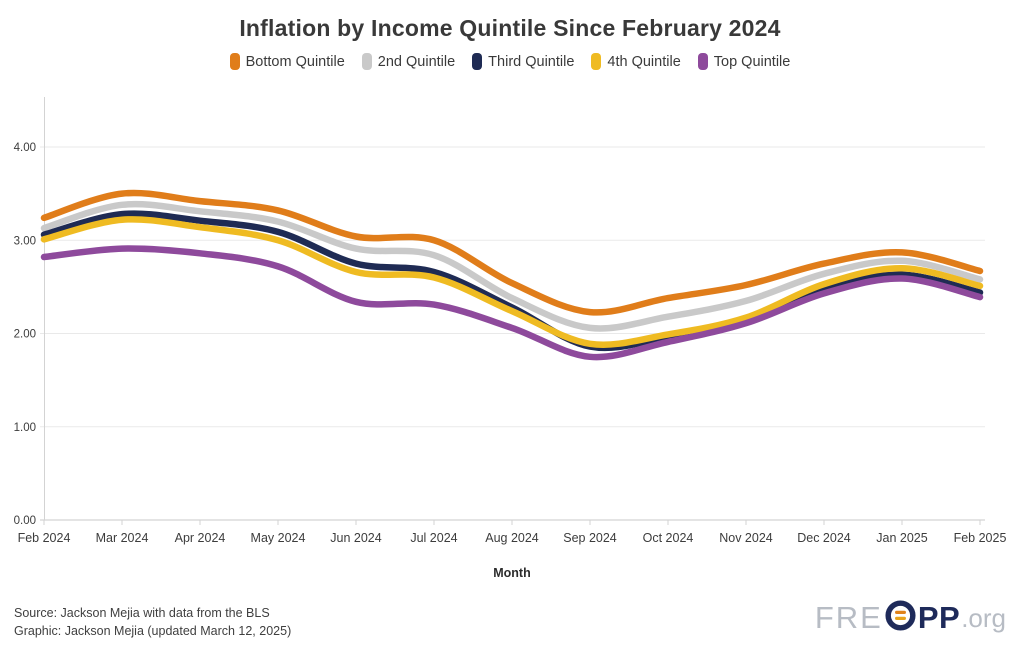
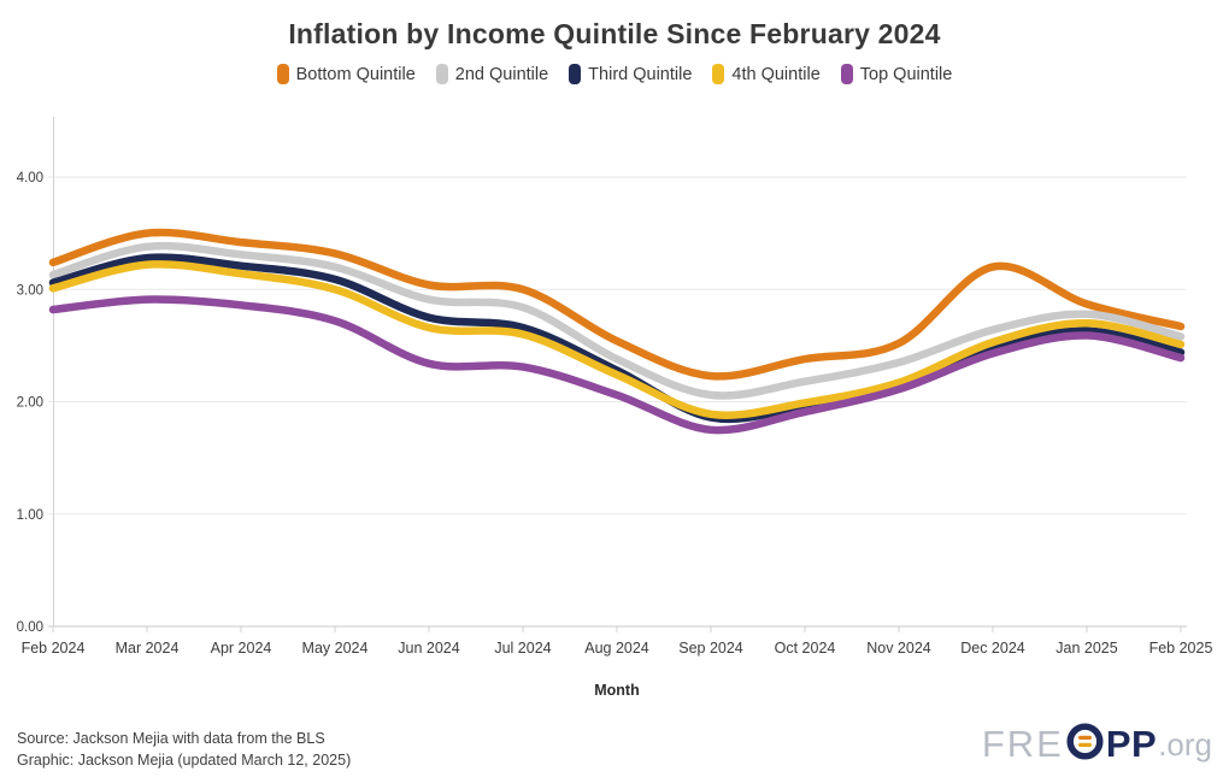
Bottom Quintile/Dec 2024: 2.8 -> 3.2
